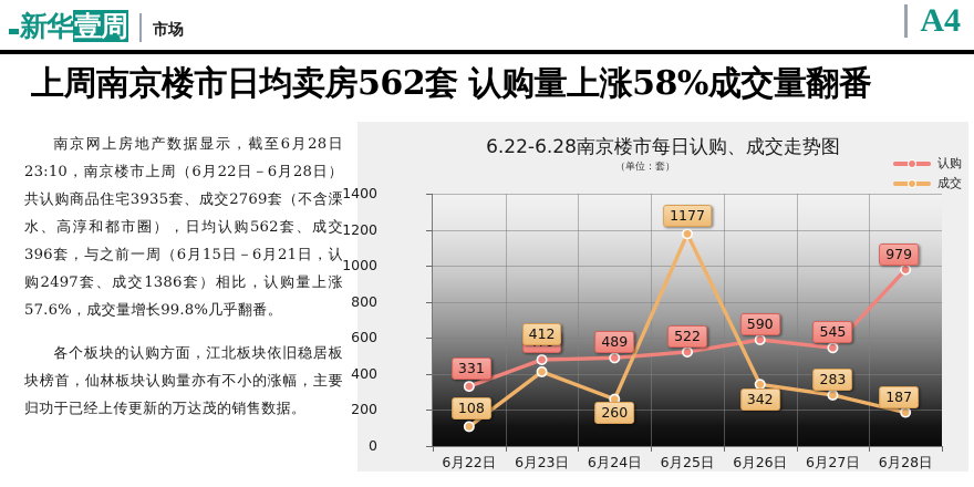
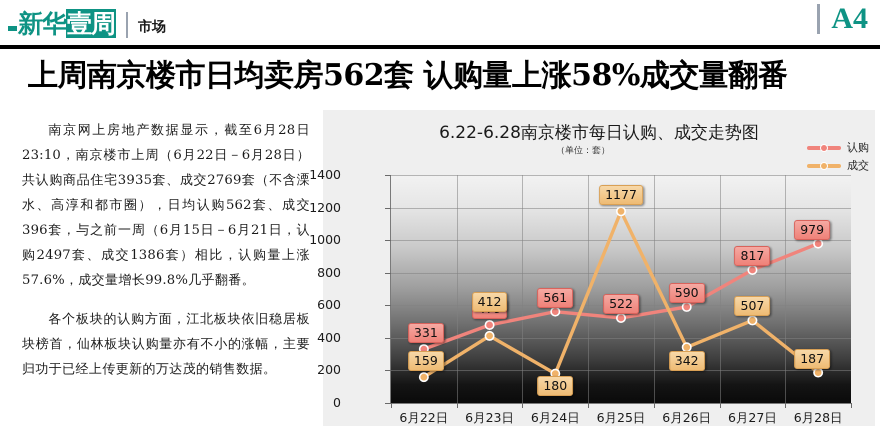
成交/6月22日: 108 -> 159
认购/6月24日: 489 -> 561
成交/6月24日: 260 -> 180
认购/6月27日: 545 -> 817
成交/6月27日: 283 -> 507
